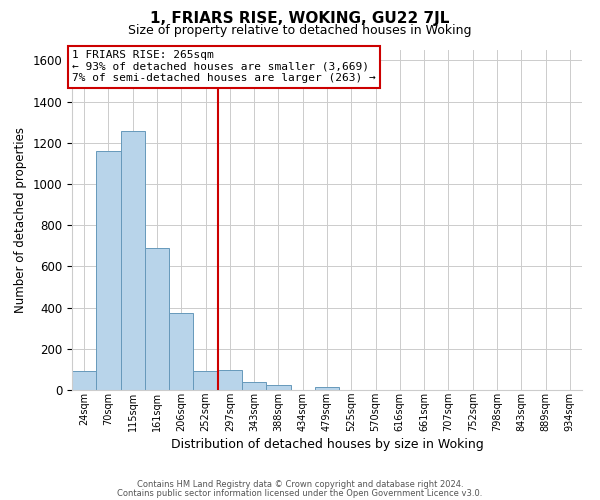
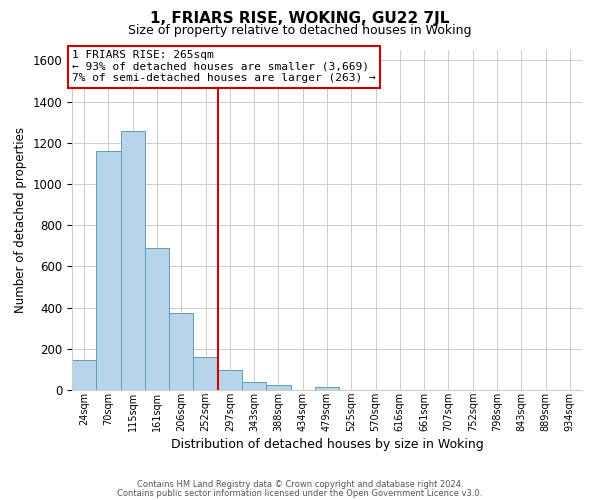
24sqm: 90 -> 148
252sqm: 90 -> 160
